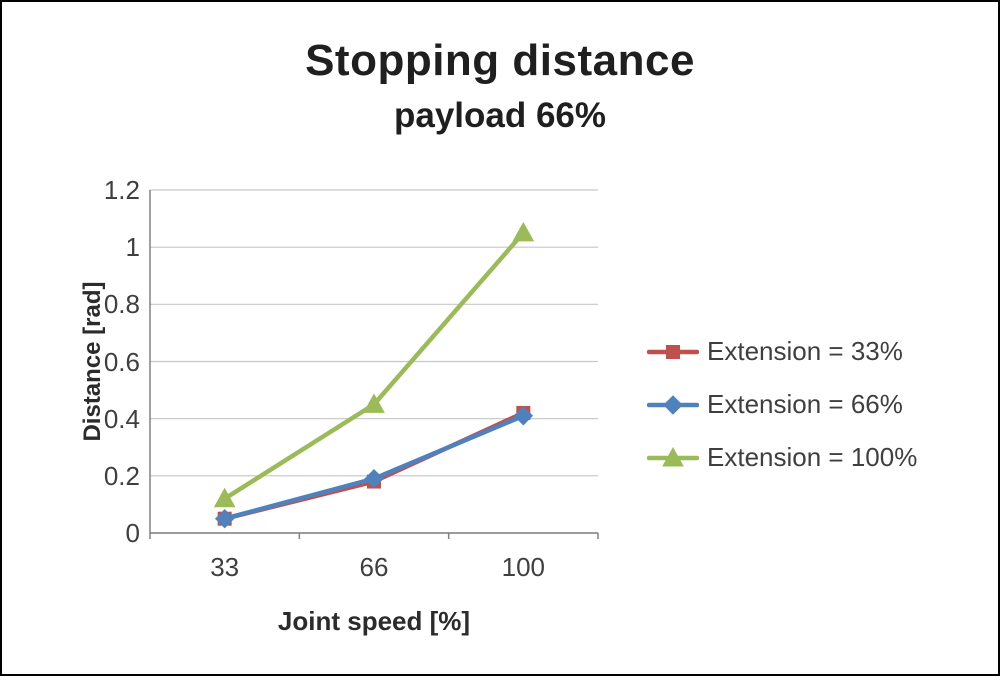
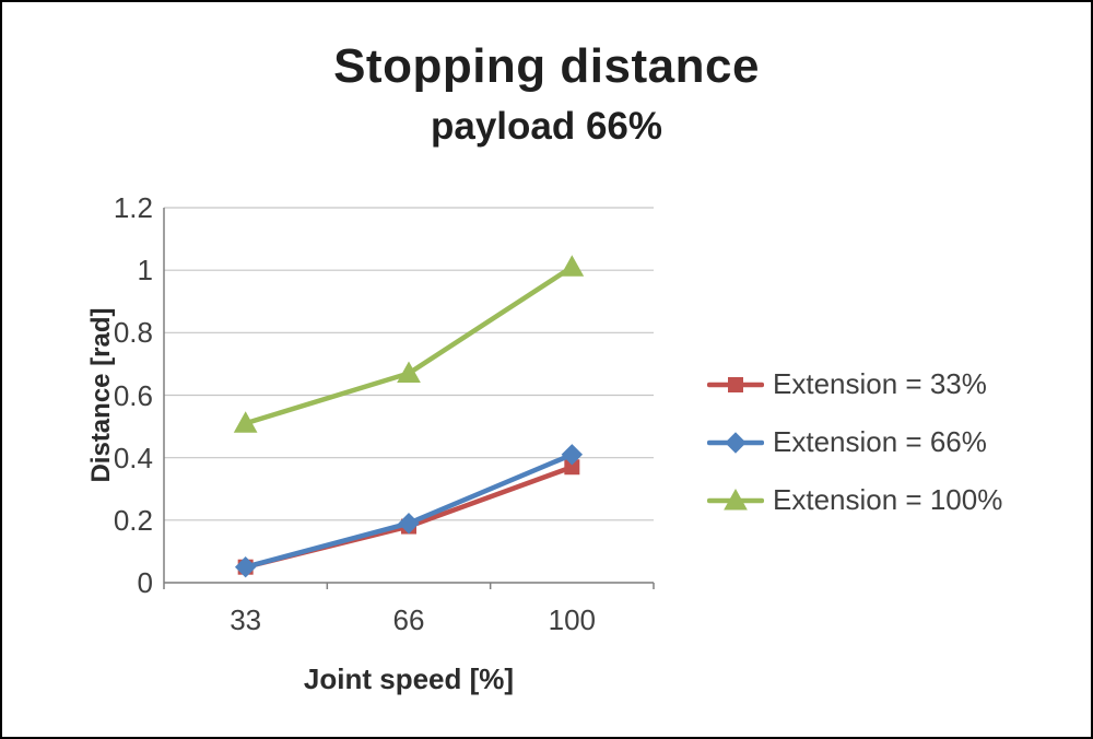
Extension = 100%/33: 0.12 -> 0.51
Extension = 100%/66: 0.45 -> 0.67
Extension = 33%/100: 0.42 -> 0.37
Extension = 100%/100: 1.05 -> 1.01
